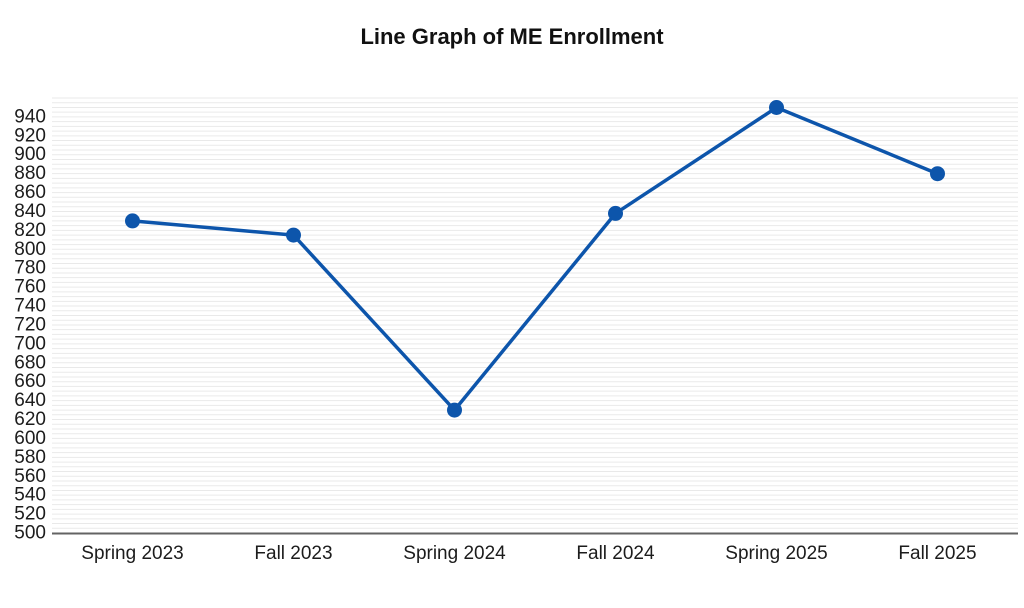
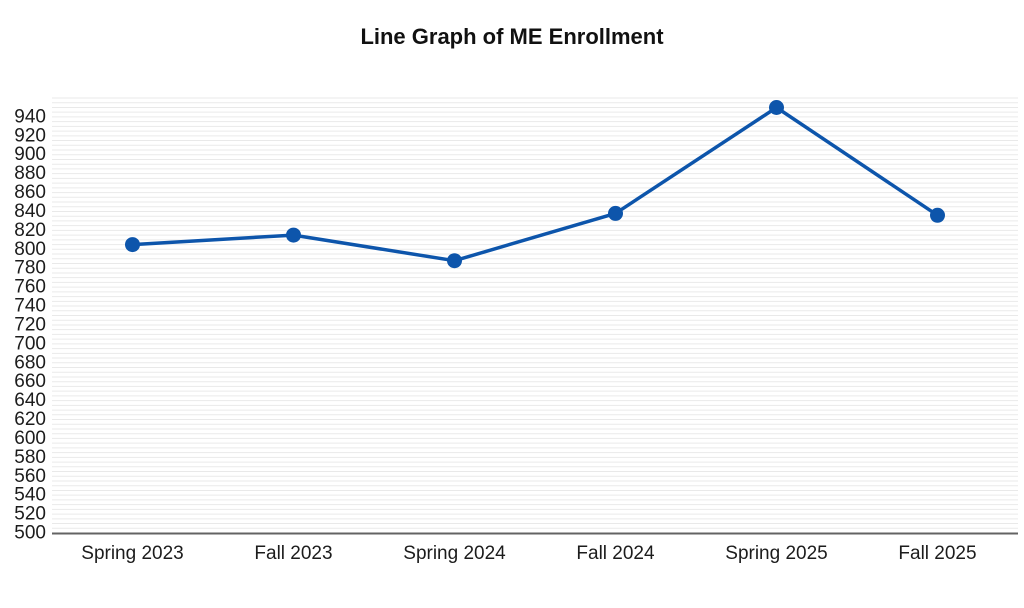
Spring 2023: 830 -> 800
Spring 2024: 630 -> 790
Fall 2025: 880 -> 840
